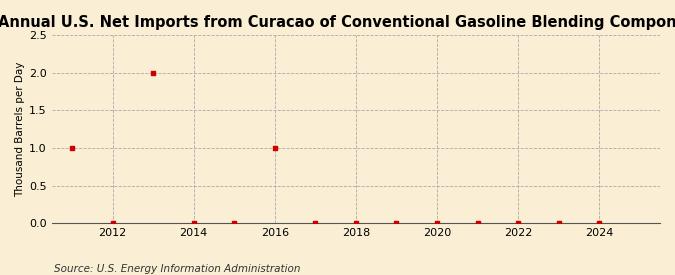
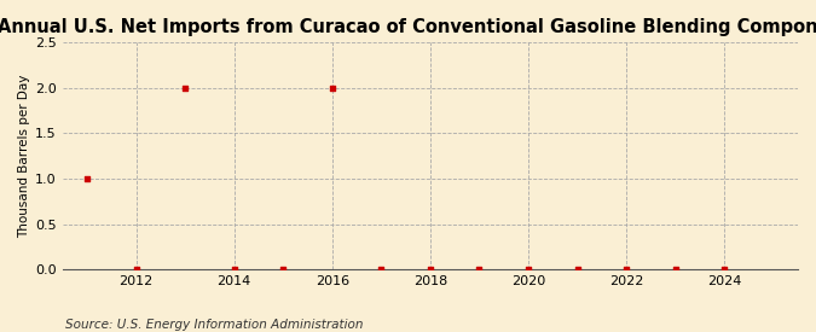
2016: 1 -> 2
